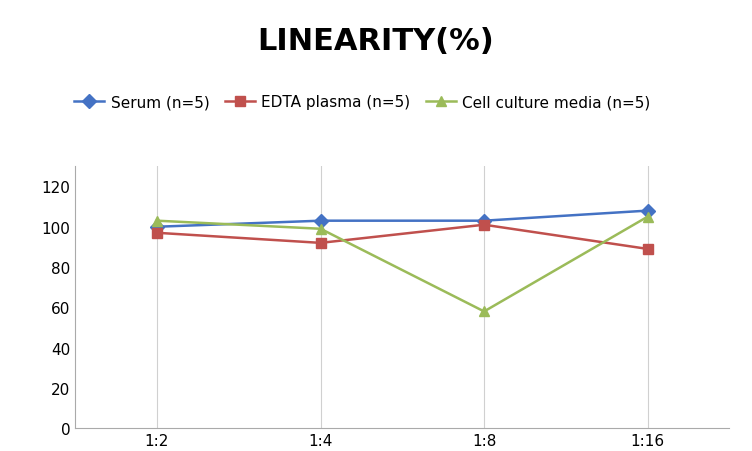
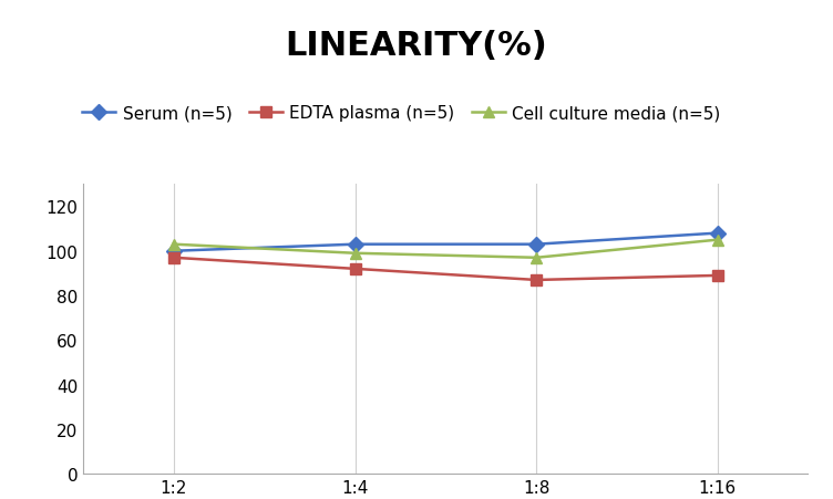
EDTA plasma (n=5)/1:8: 101 -> 87
Cell culture media (n=5)/1:8: 58 -> 97
